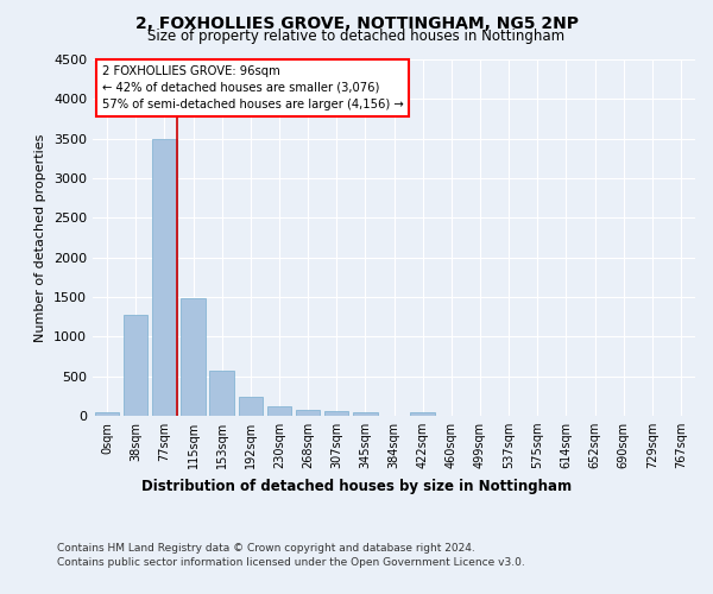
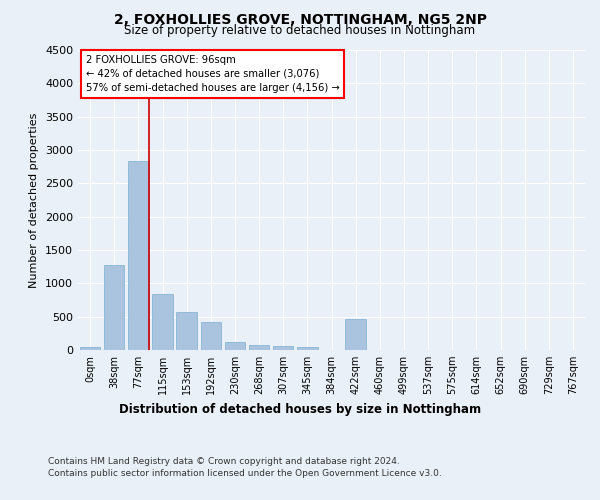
77sqm: 3500 -> 2840
115sqm: 1480 -> 840
192sqm: 240 -> 420
422sqm: 50 -> 460
